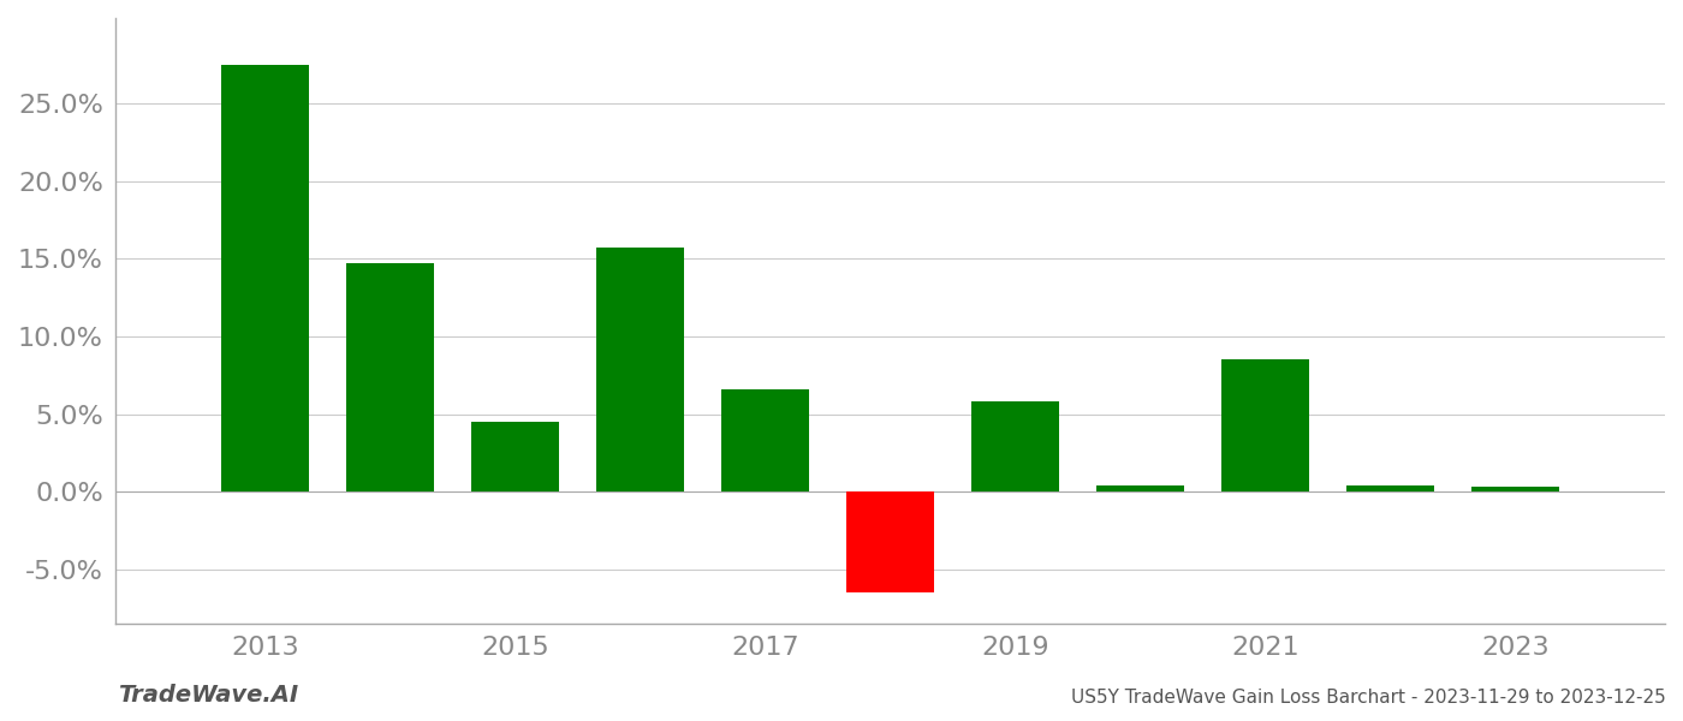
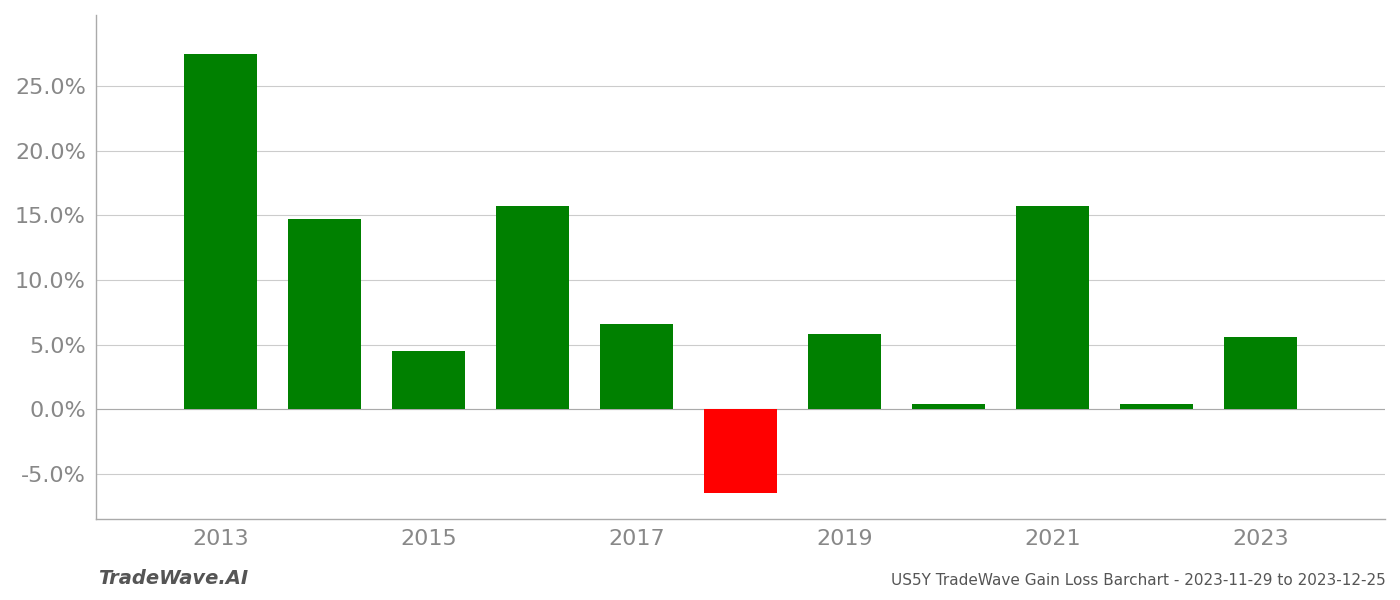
2021: 8.5% -> 15.7%
2023: 0.3% -> 5.6%
